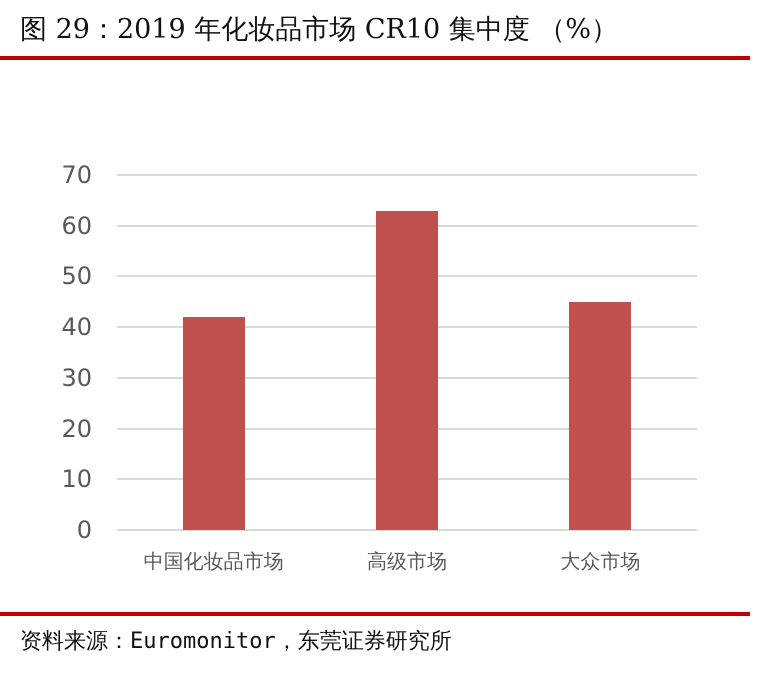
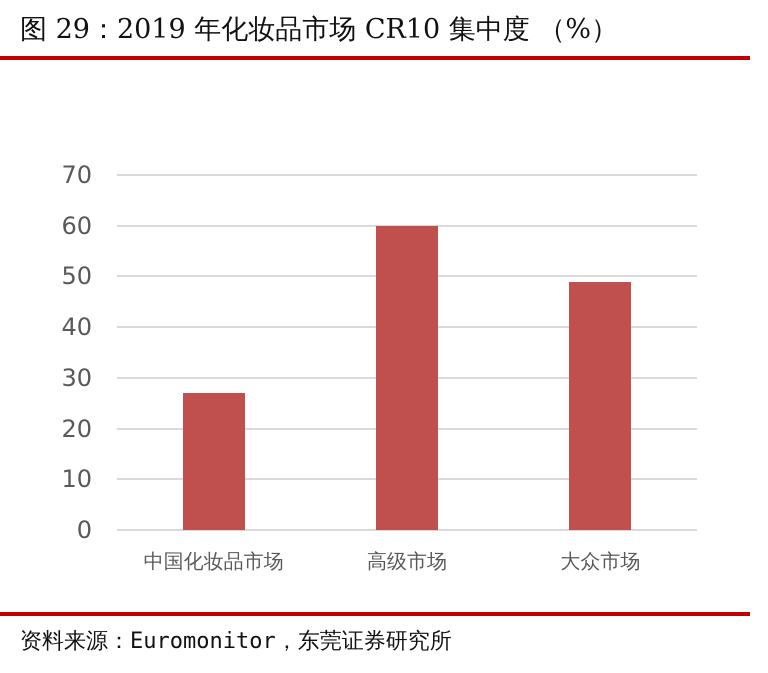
中国化妆品市场: 42 -> 27
高级市场: 63 -> 60
大众市场: 45 -> 49
